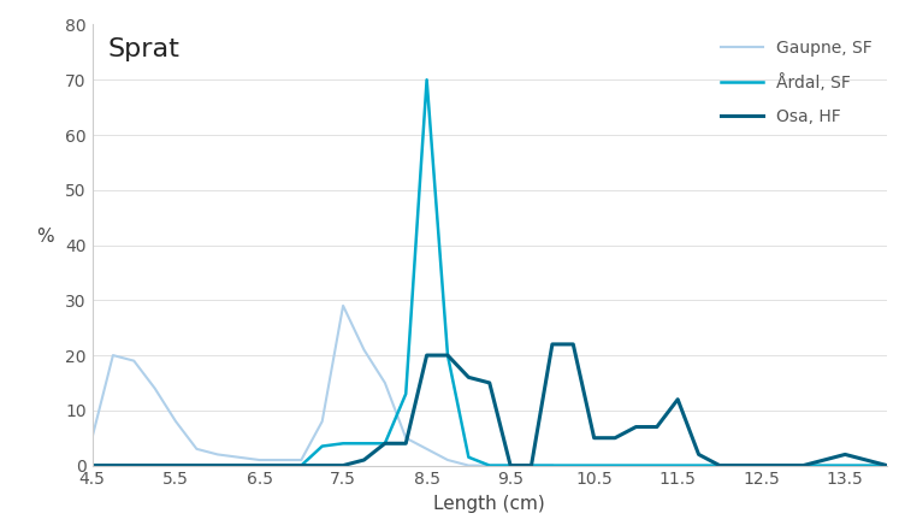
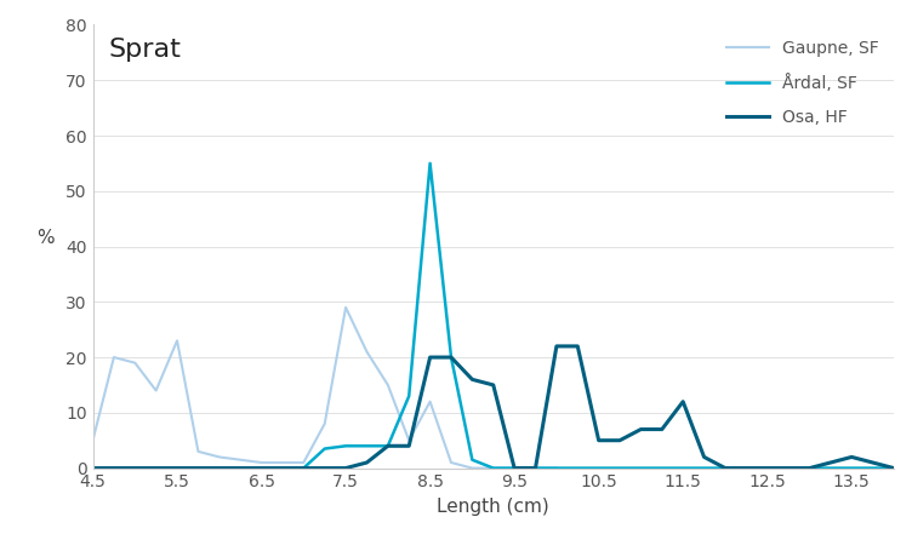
Gaupne, SF/5.5: 8.0 -> 23.0
Gaupne, SF/8.5: 3.0 -> 12.0
Årdal, SF/8.5: 70.0 -> 55.0
